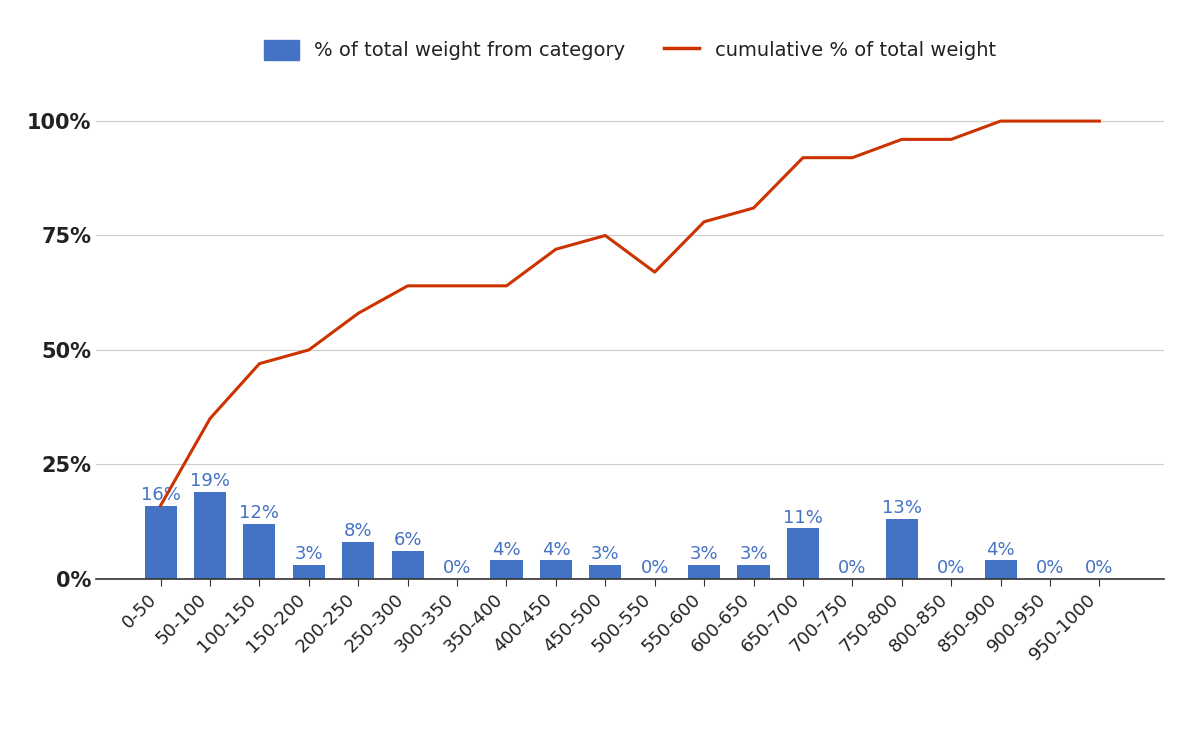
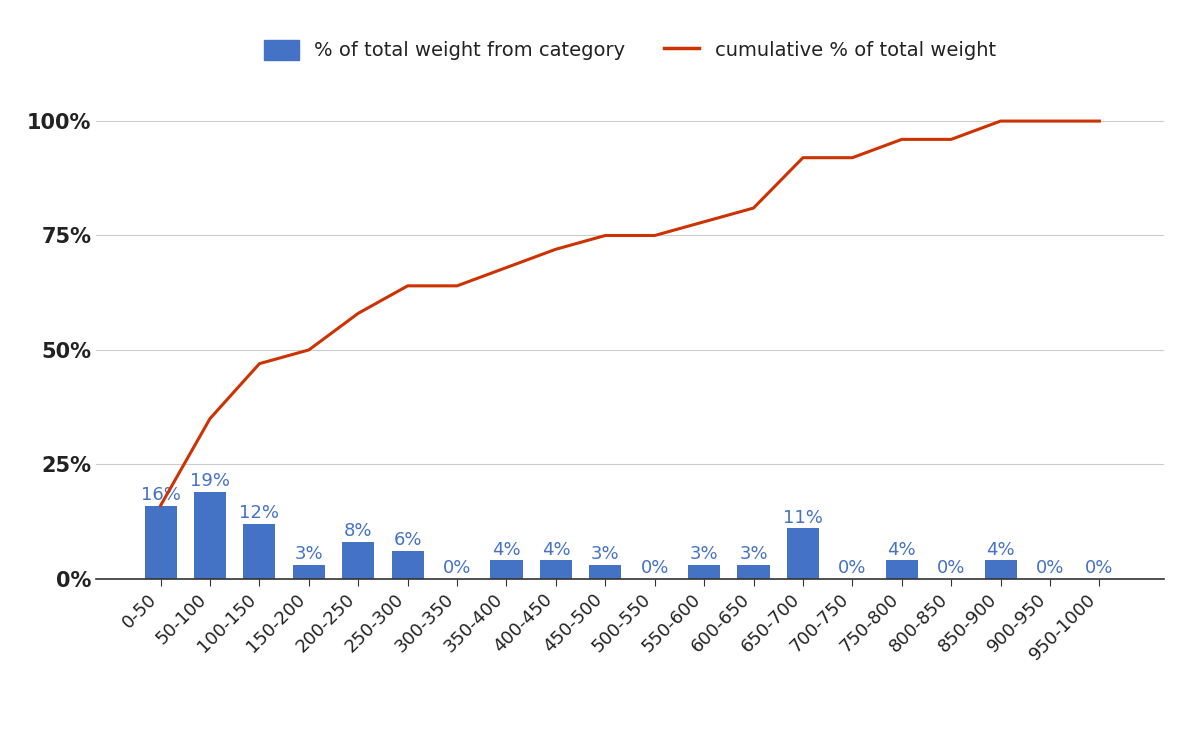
cumulative % of total weight/350-400: 64% -> 68%
cumulative % of total weight/500-550: 67% -> 75%
% of total weight from category/750-800: 13% -> 4%
